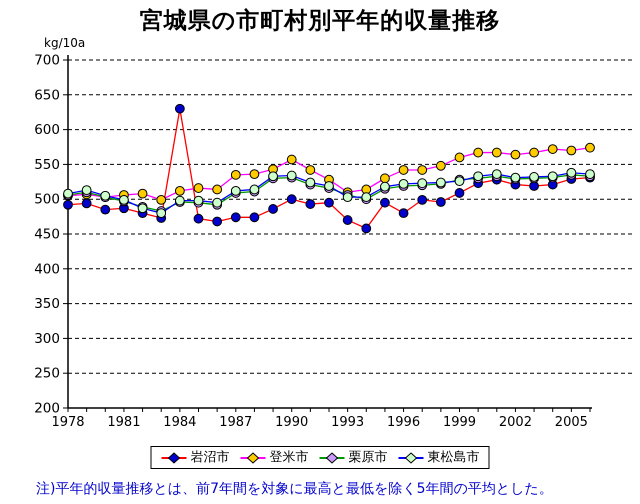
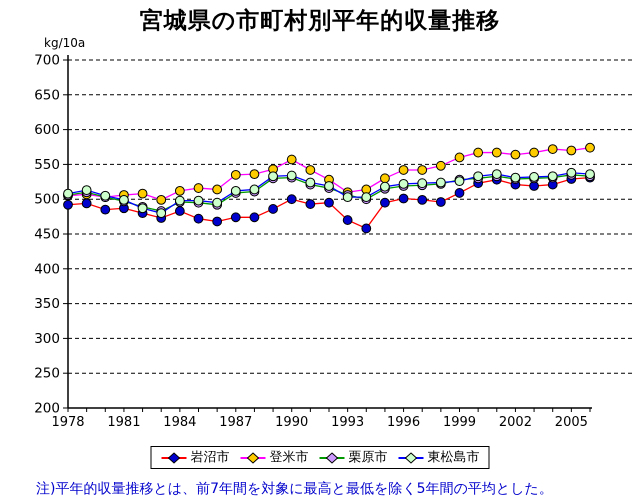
岩沼市/1984: 630 -> 480
岩沼市/1996: 480 -> 500
